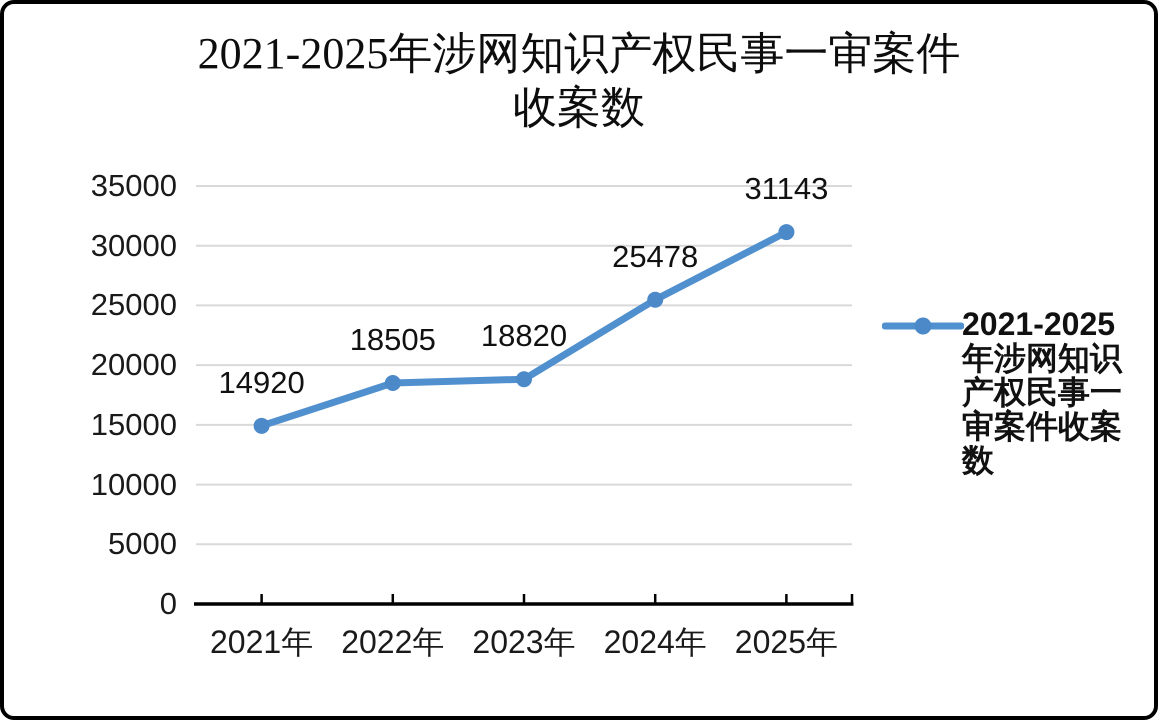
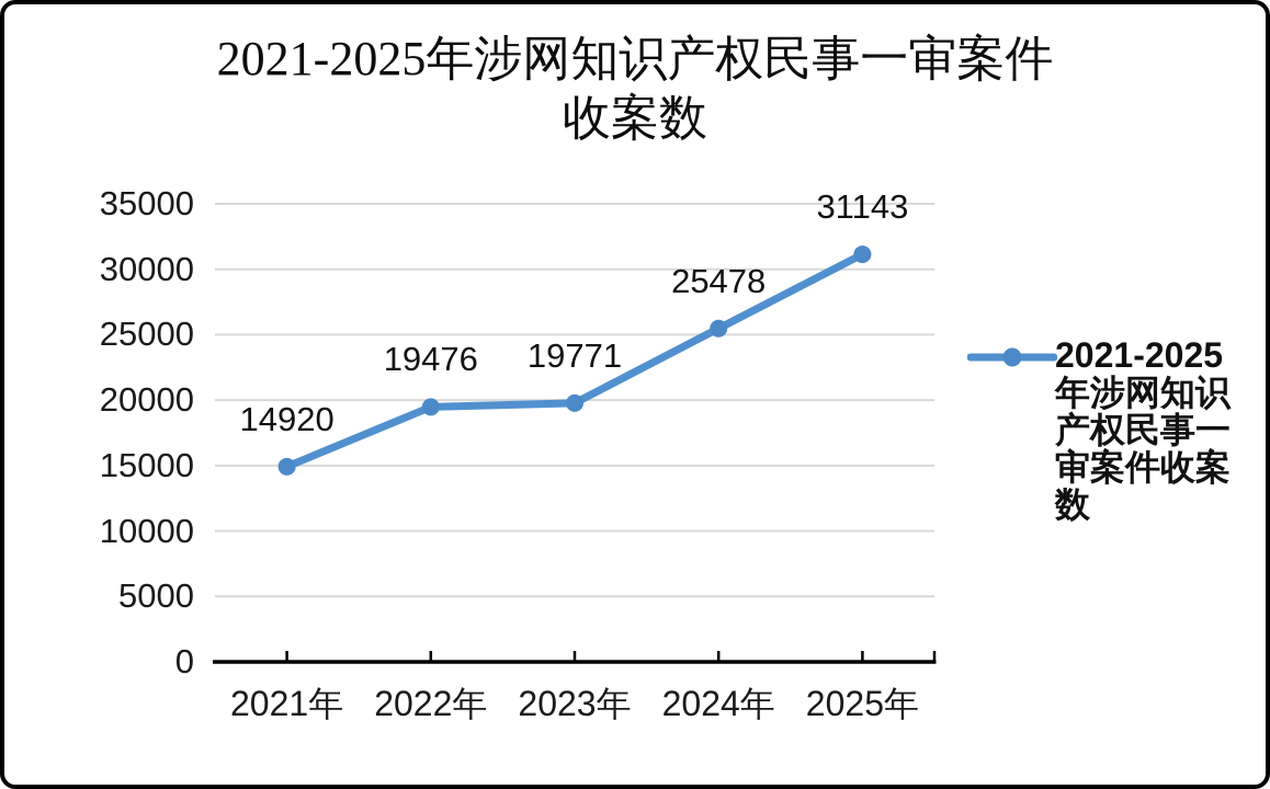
2022年: 18505 -> 19476
2023年: 18820 -> 19771
